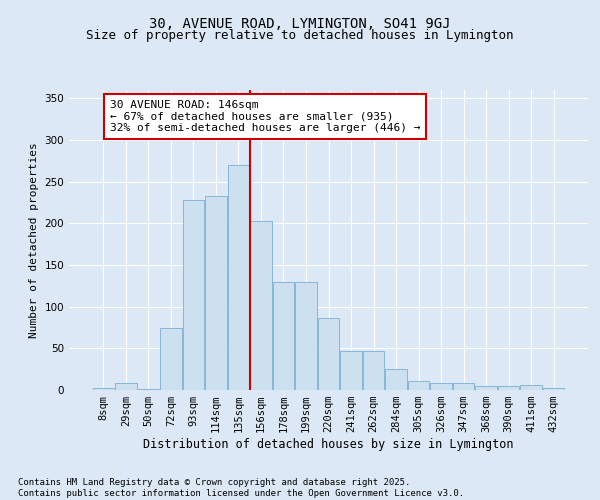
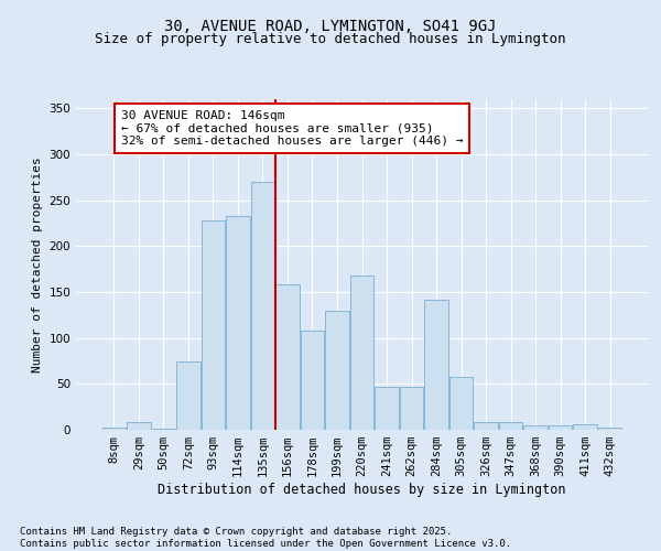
156sqm: 203 -> 158
178sqm: 130 -> 108
220sqm: 87 -> 168
284sqm: 25 -> 142
305sqm: 11 -> 58
